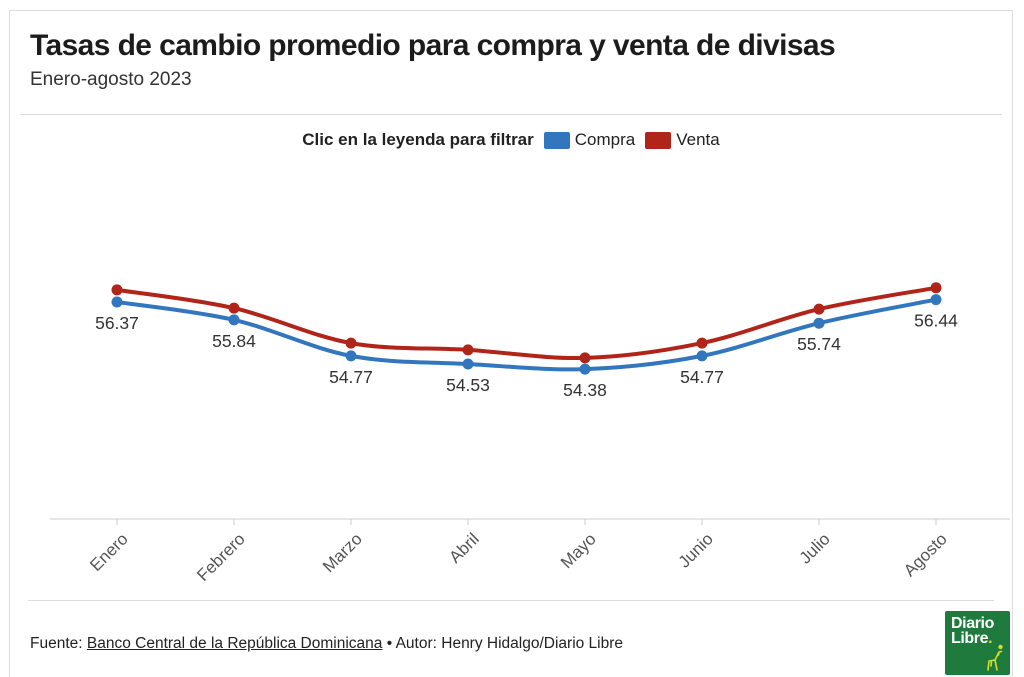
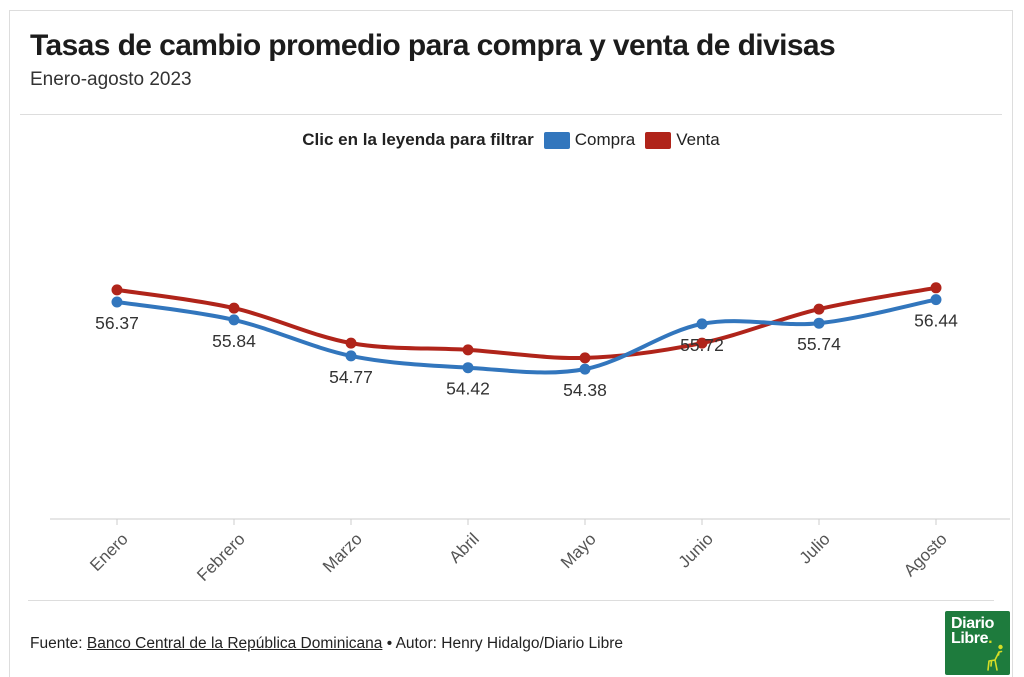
Compra/Abril: 54.53 -> 54.42
Compra/Junio: 54.77 -> 55.72
